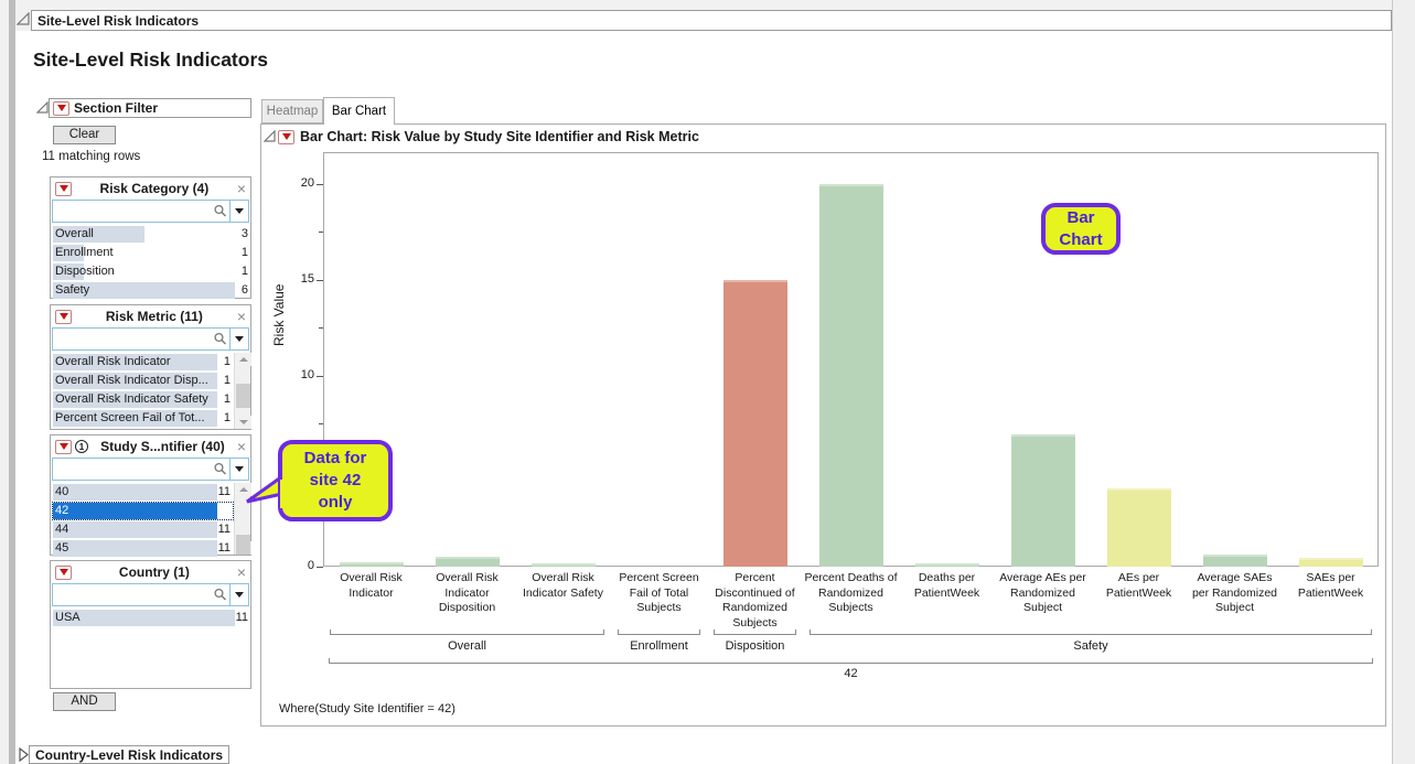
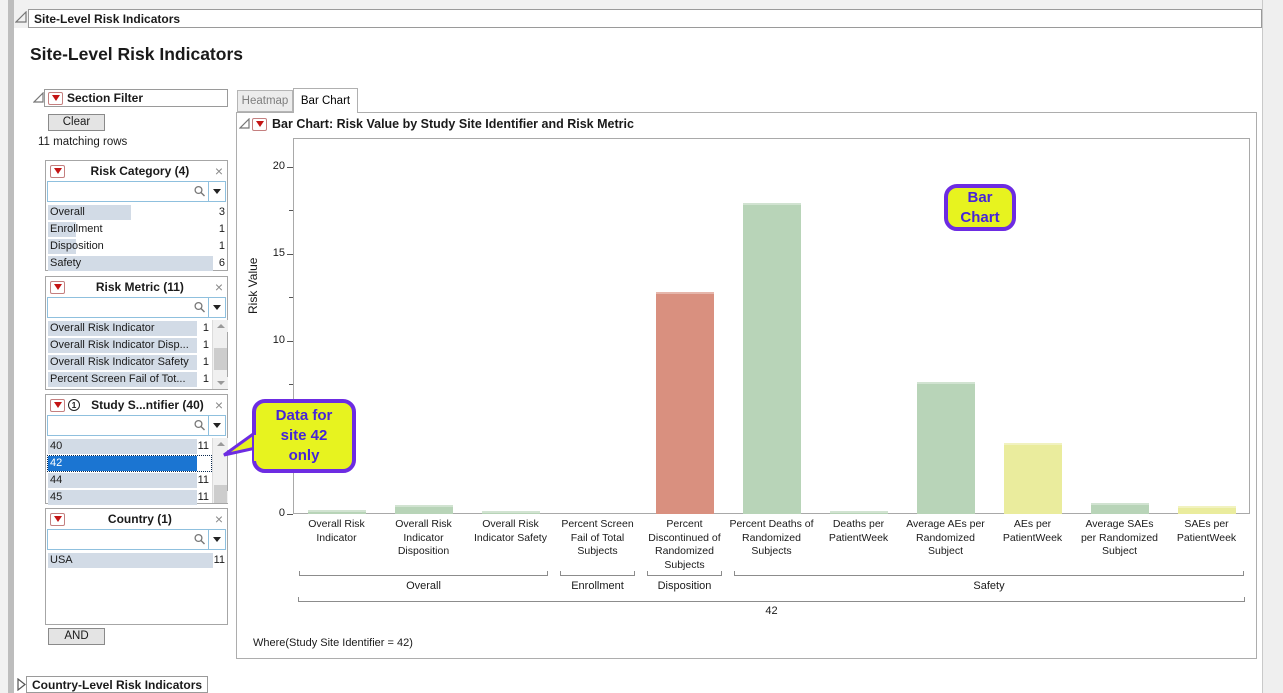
Percent Discontinued of Randomized Subjects: 15.0 -> 12.8
Percent Deaths of Randomized Subjects: 20.0 -> 17.9
Average AEs per Randomized Subject: 6.9 -> 7.6
